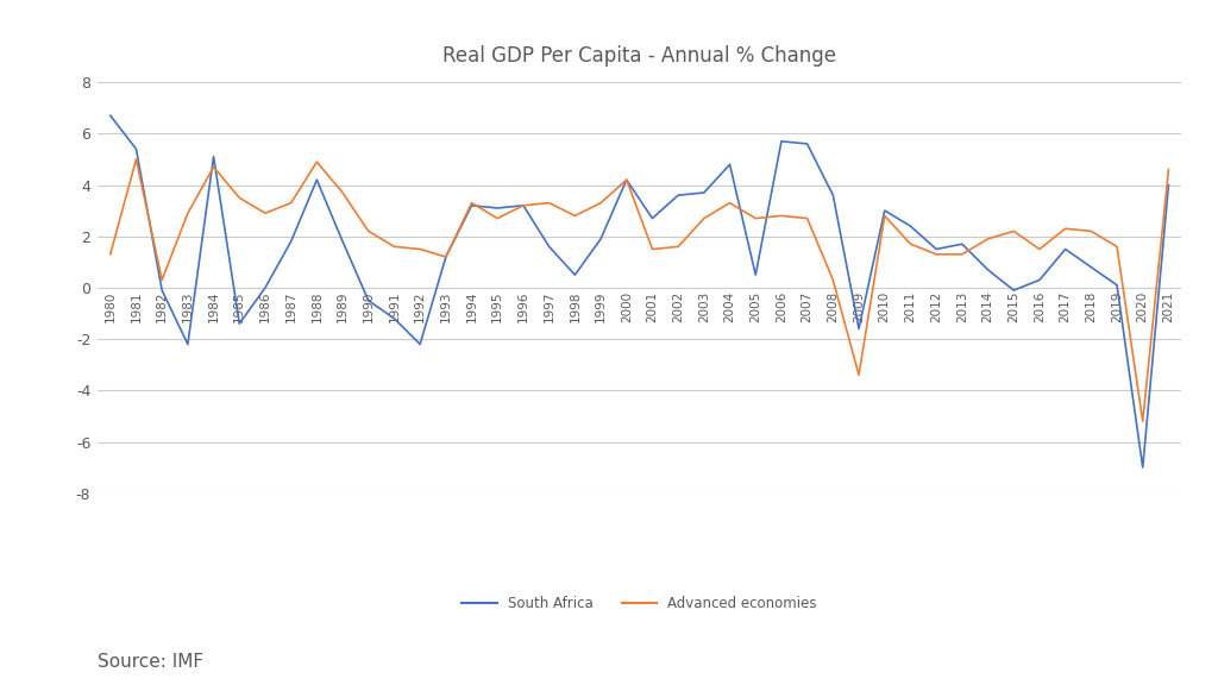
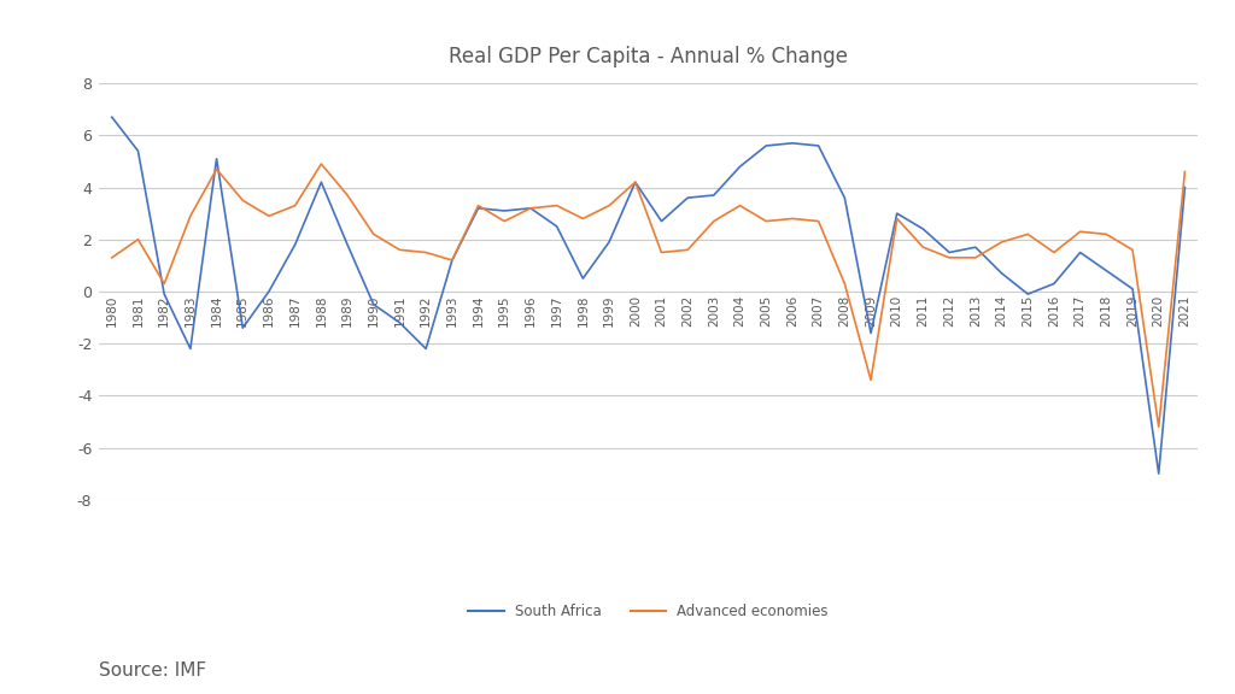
Advanced economies/1981: 5.0 -> 2.0
South Africa/1997: 1.6 -> 2.5
South Africa/2005: 0.5 -> 5.6
